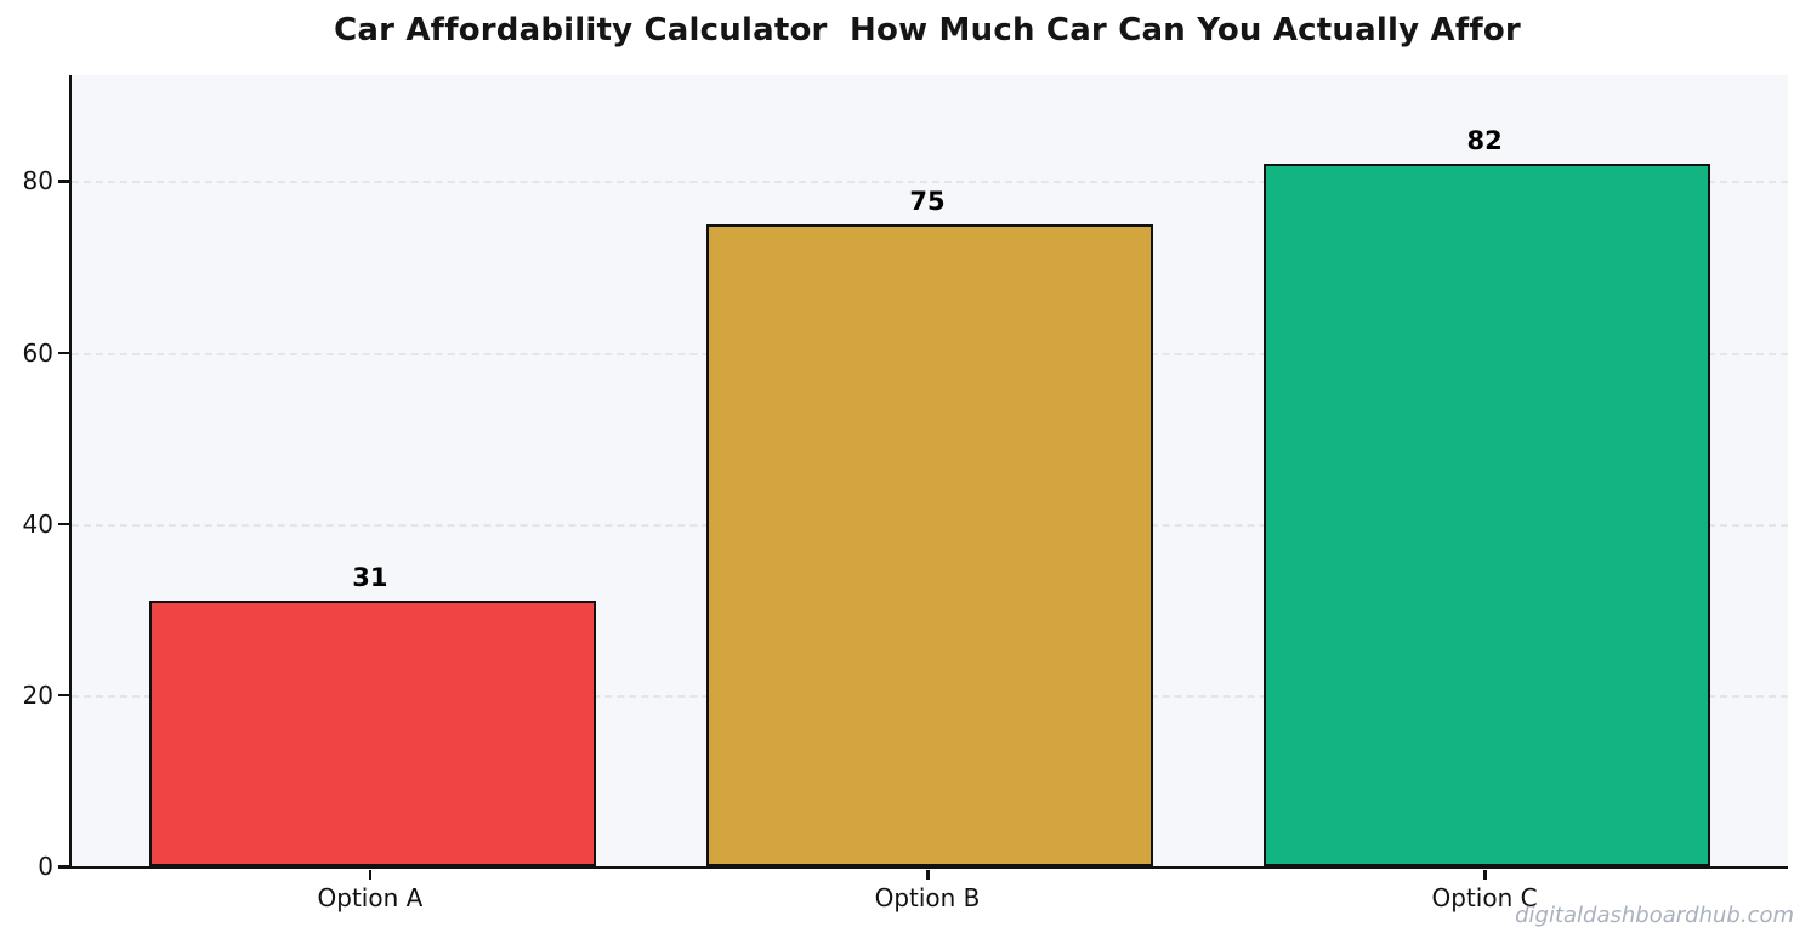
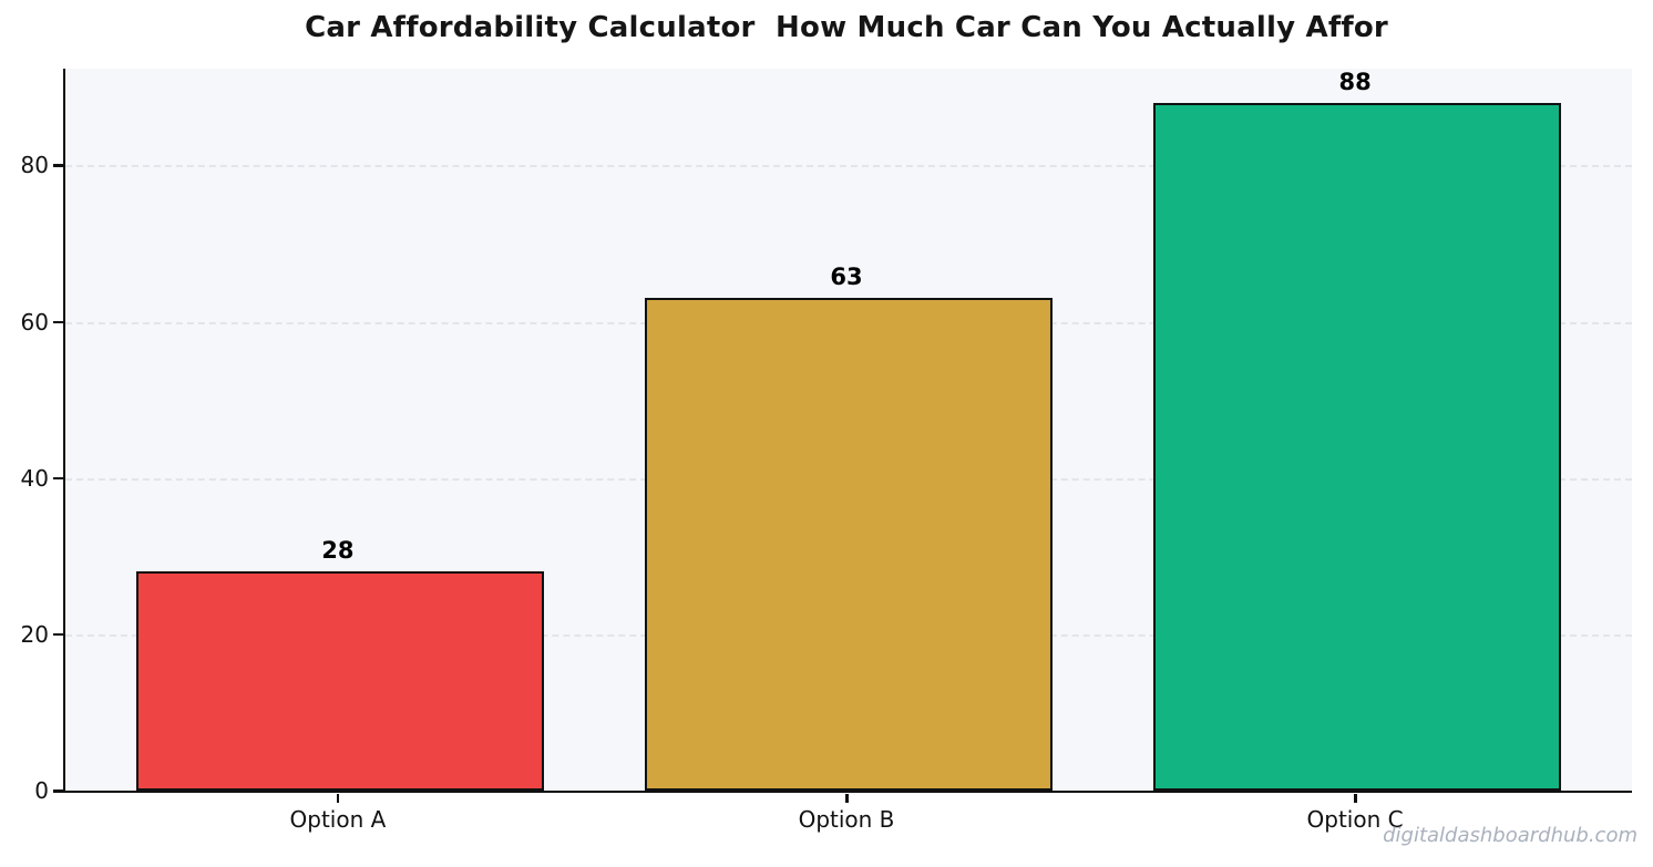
Option A: 31 -> 28
Option B: 75 -> 63
Option C: 82 -> 88
